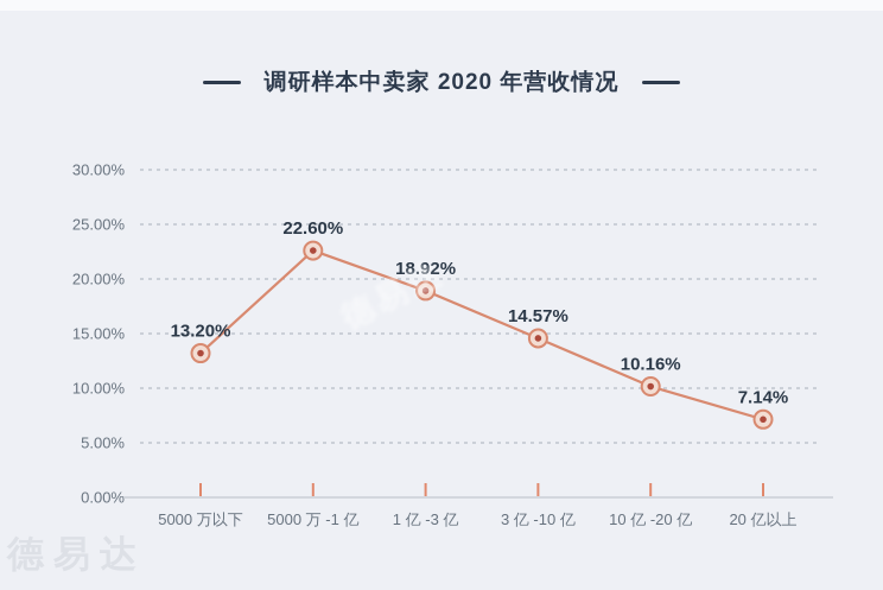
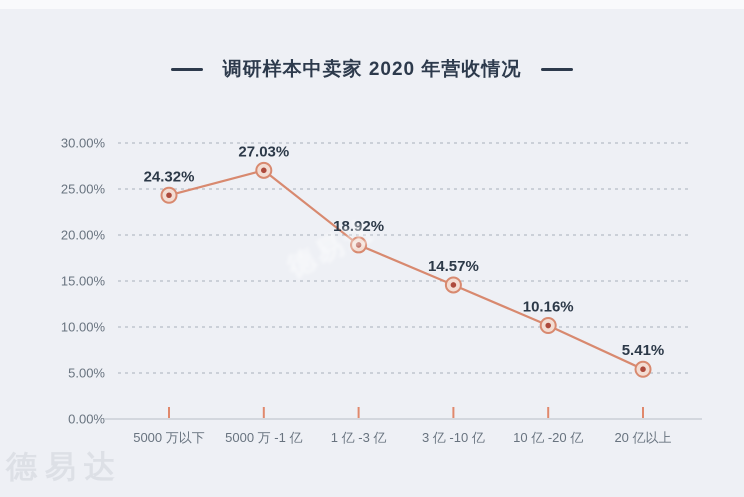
5000 万以下: 13.20% -> 24.32%
5000 万 -1 亿: 22.60% -> 27.03%
20 亿以上: 7.14% -> 5.41%
